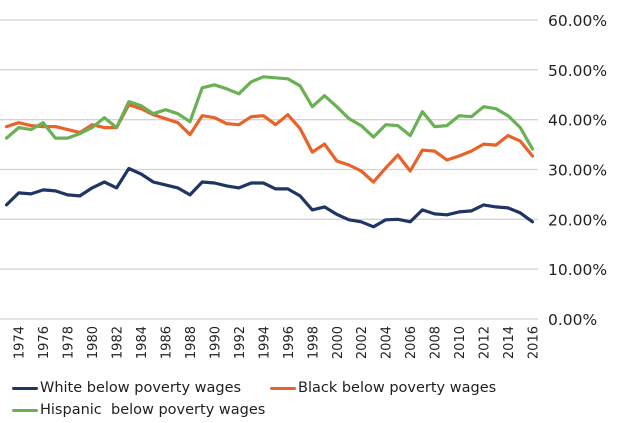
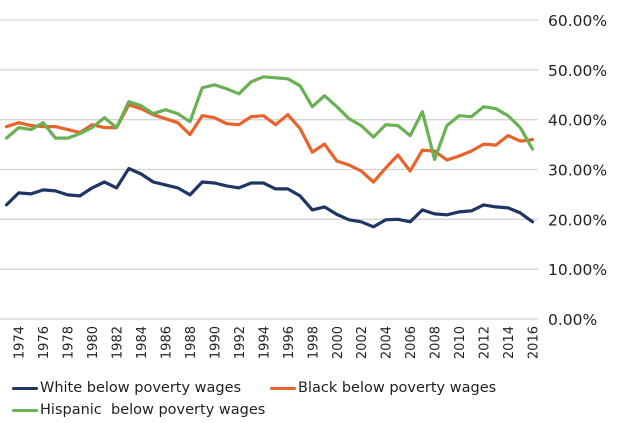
Hispanic below poverty wages/2008: 39% -> 32%
Black below poverty wages/2016: 33% -> 36%
